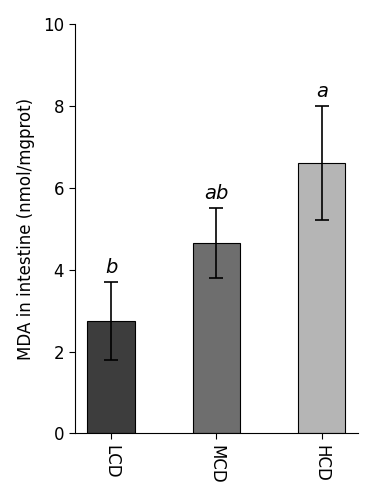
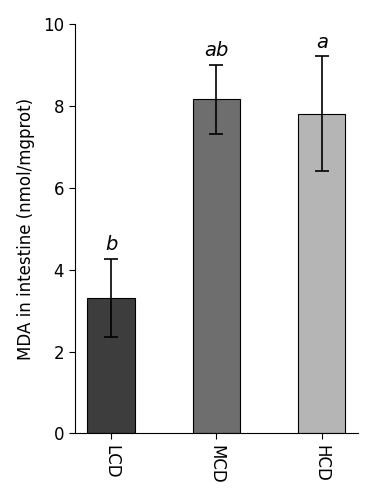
LCD: 2.75 -> 3.30
MCD: 4.65 -> 8.15
HCD: 6.60 -> 7.80
